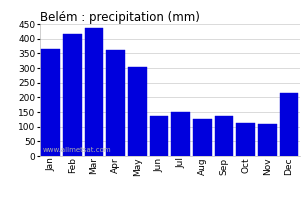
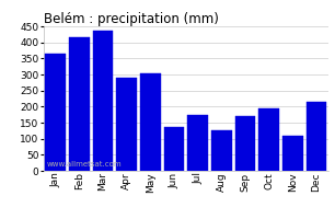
Apr: 360 -> 290
Jul: 150 -> 175
Sep: 137 -> 170
Oct: 113 -> 195
